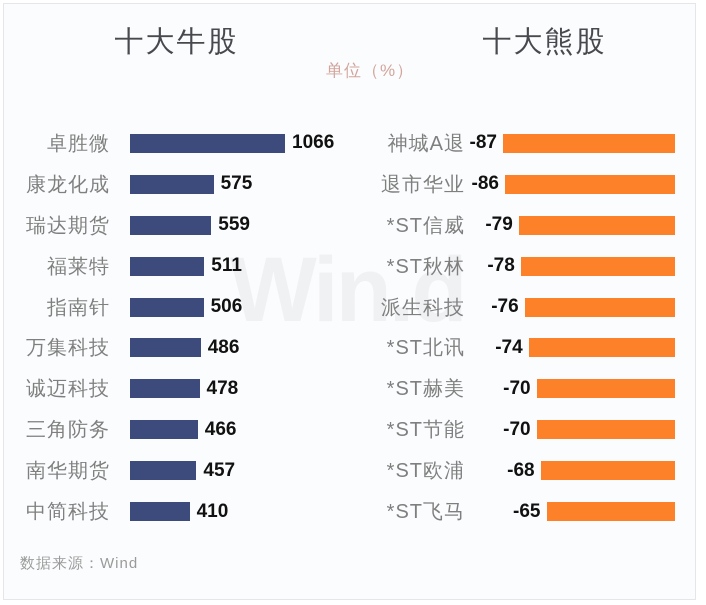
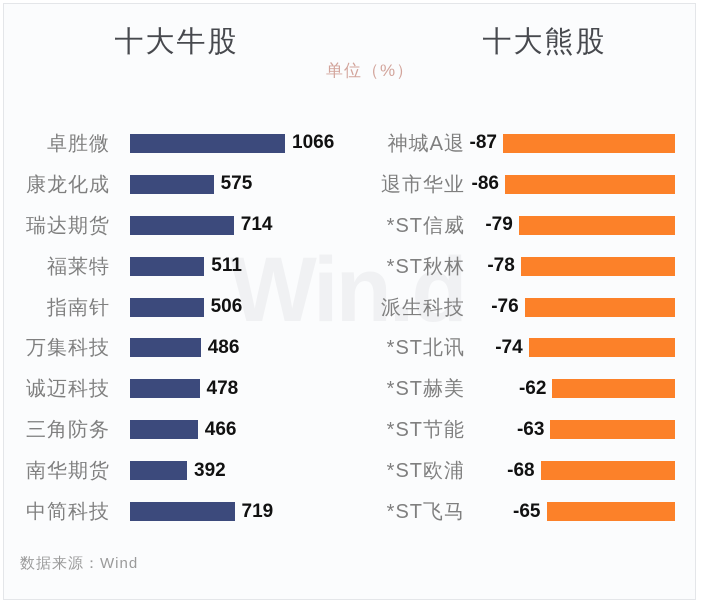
十大牛股/瑞达期货: 559 -> 714
十大牛股/南华期货: 457 -> 392
十大牛股/中简科技: 410 -> 719
十大熊股/*ST赫美: -70 -> -62
十大熊股/*ST节能: -70 -> -63
